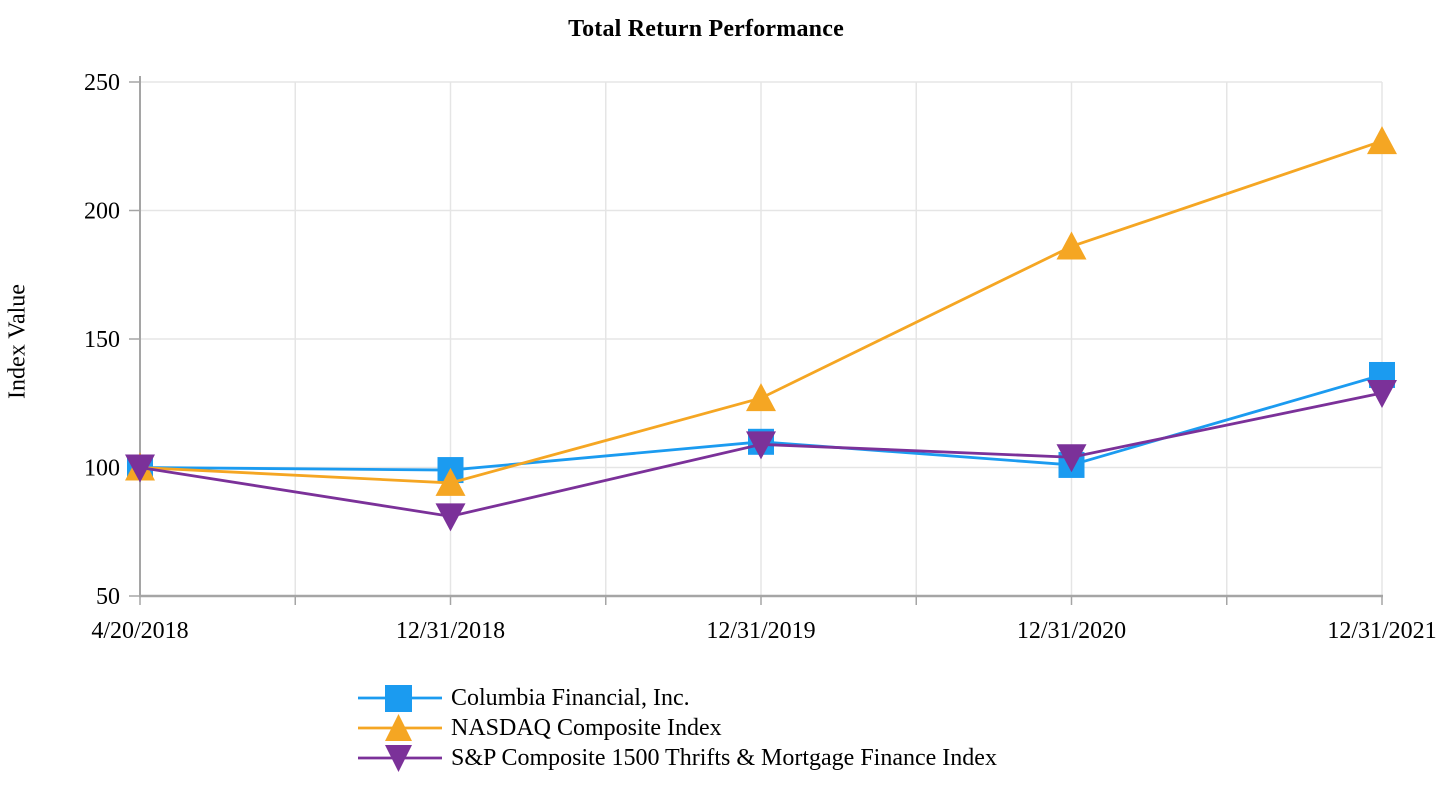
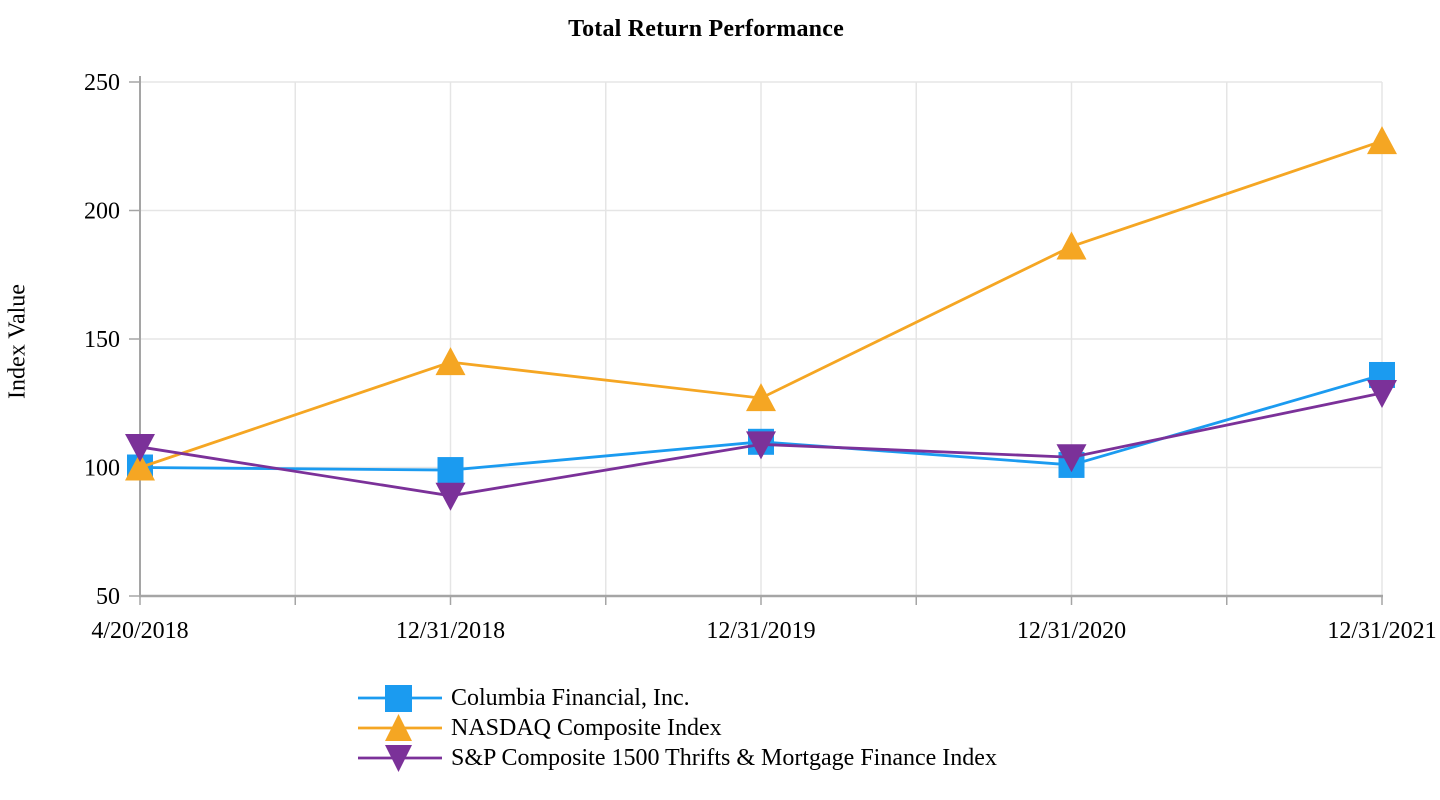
S&P Composite 1500 Thrifts & Mortgage Finance Index/4/20/2018: 100 -> 108
NASDAQ Composite Index/12/31/2018: 94 -> 141
S&P Composite 1500 Thrifts & Mortgage Finance Index/12/31/2018: 81 -> 89
